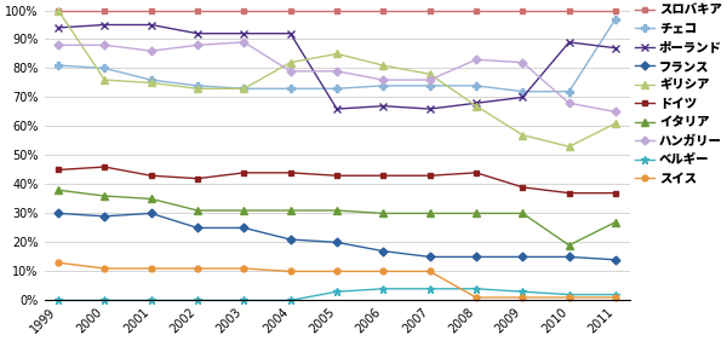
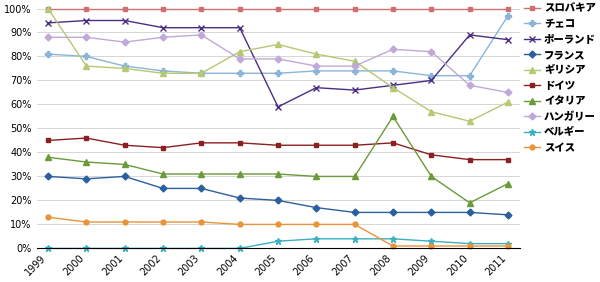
ポーランド/2005: 66% -> 59%
イタリア/2008: 30% -> 55%
